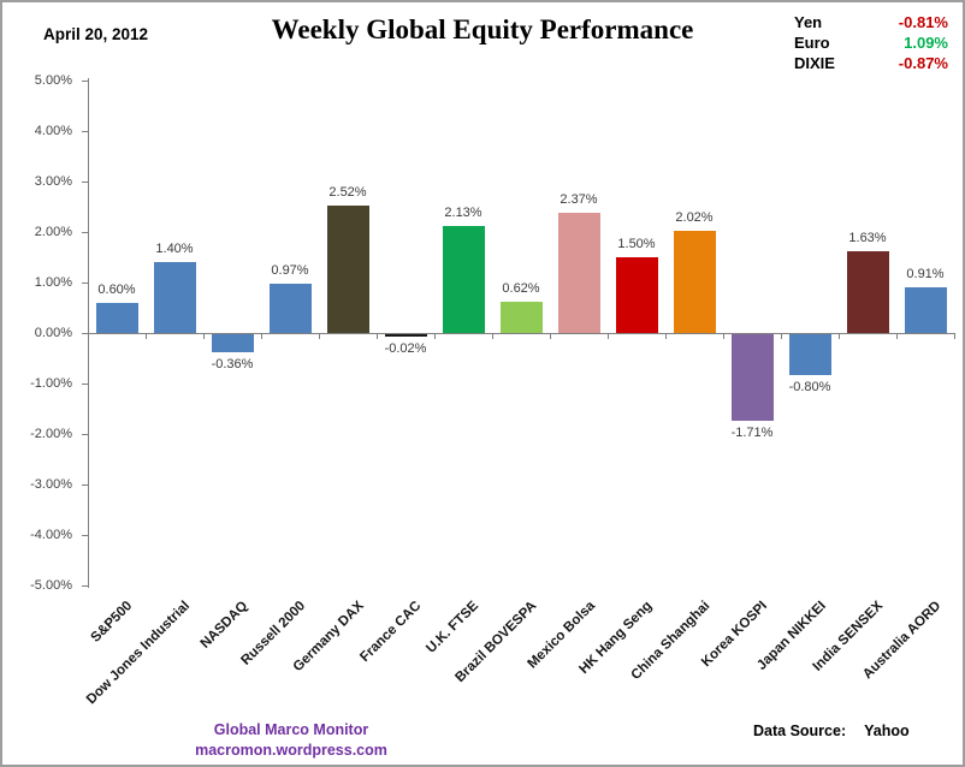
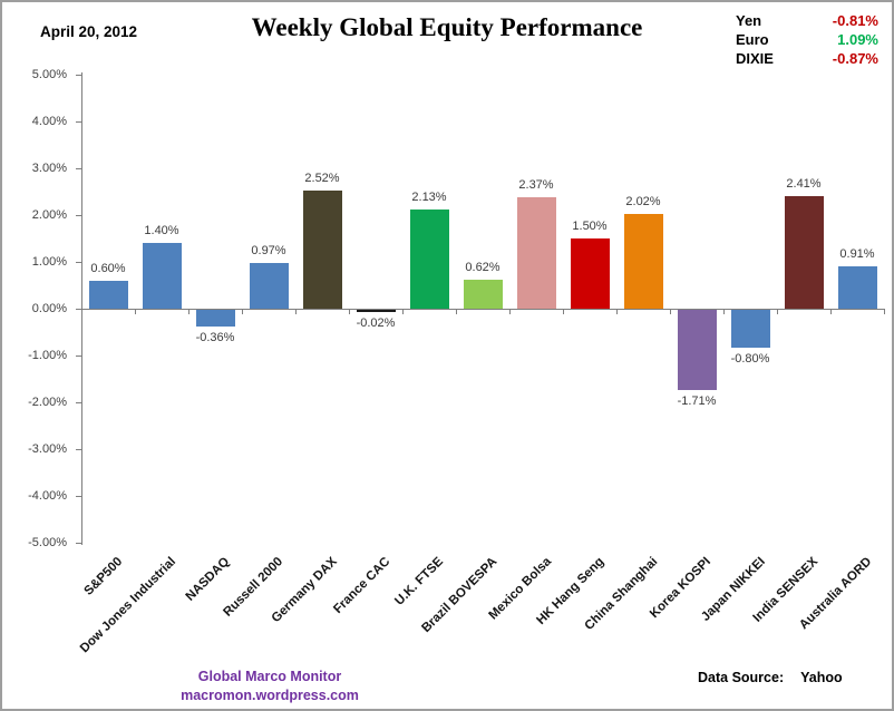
India SENSEX: 1.63% -> 2.41%
